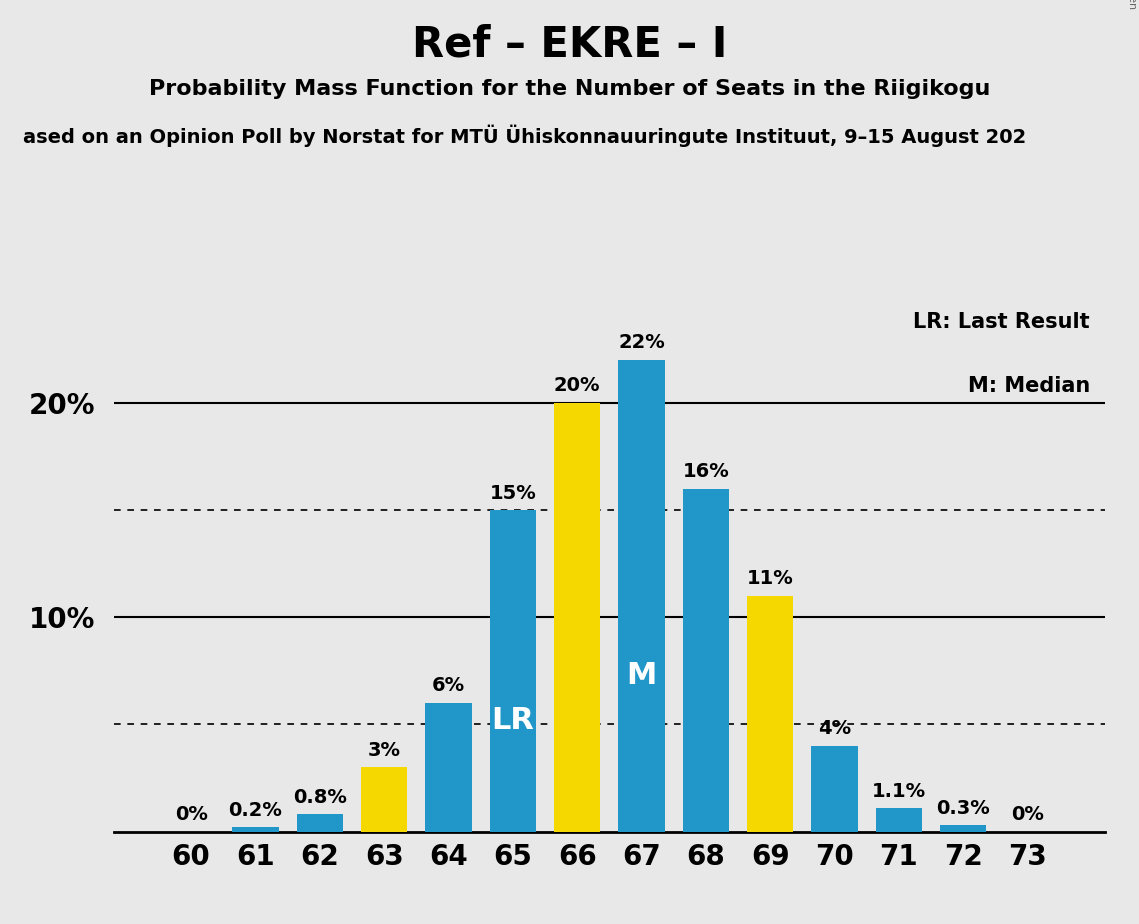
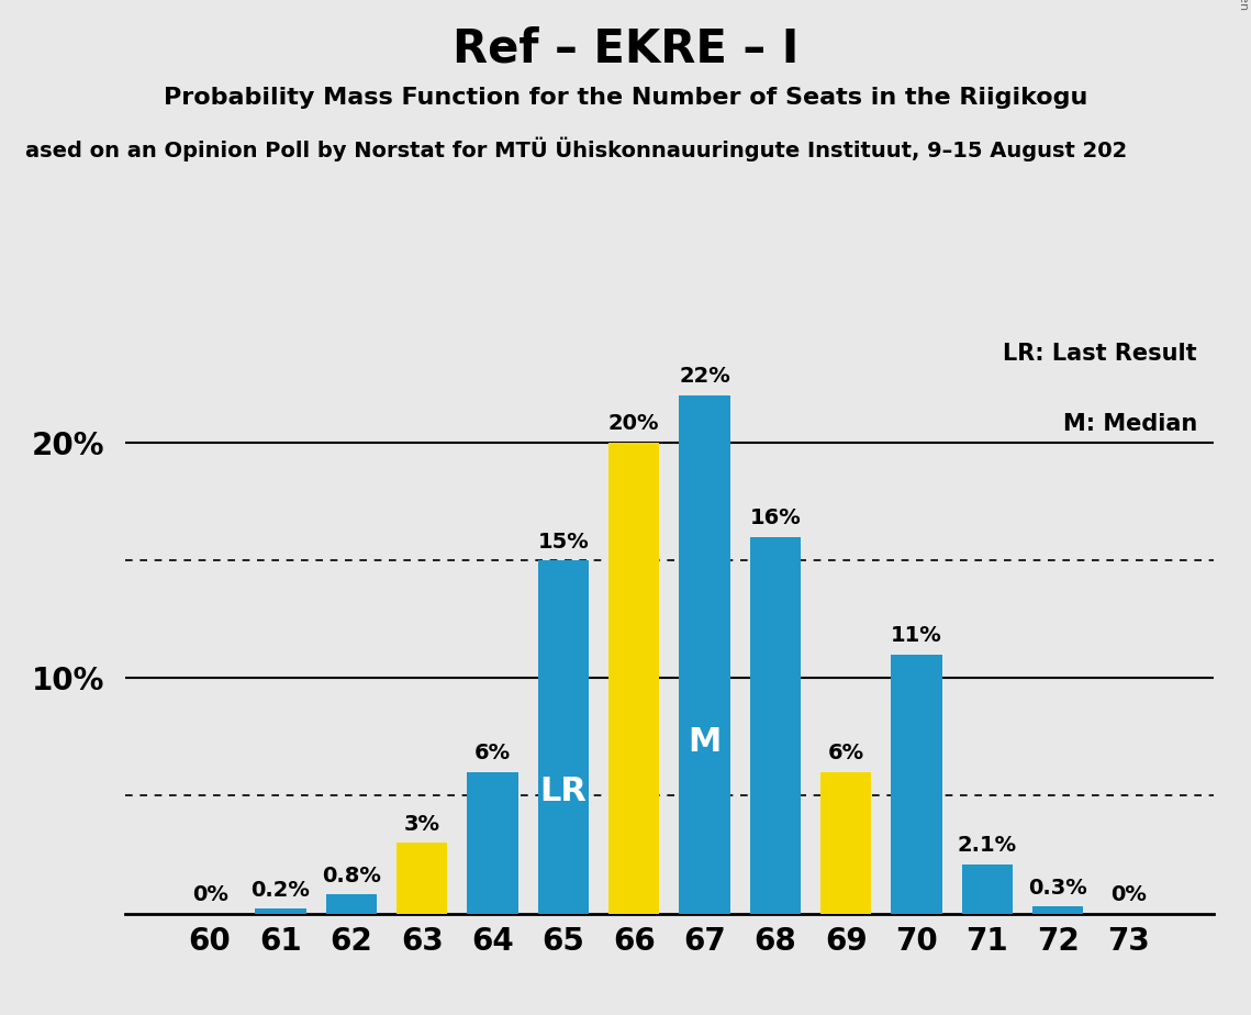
69: 11% -> 6%
70: 4% -> 11%
71: 1.1% -> 2.1%
